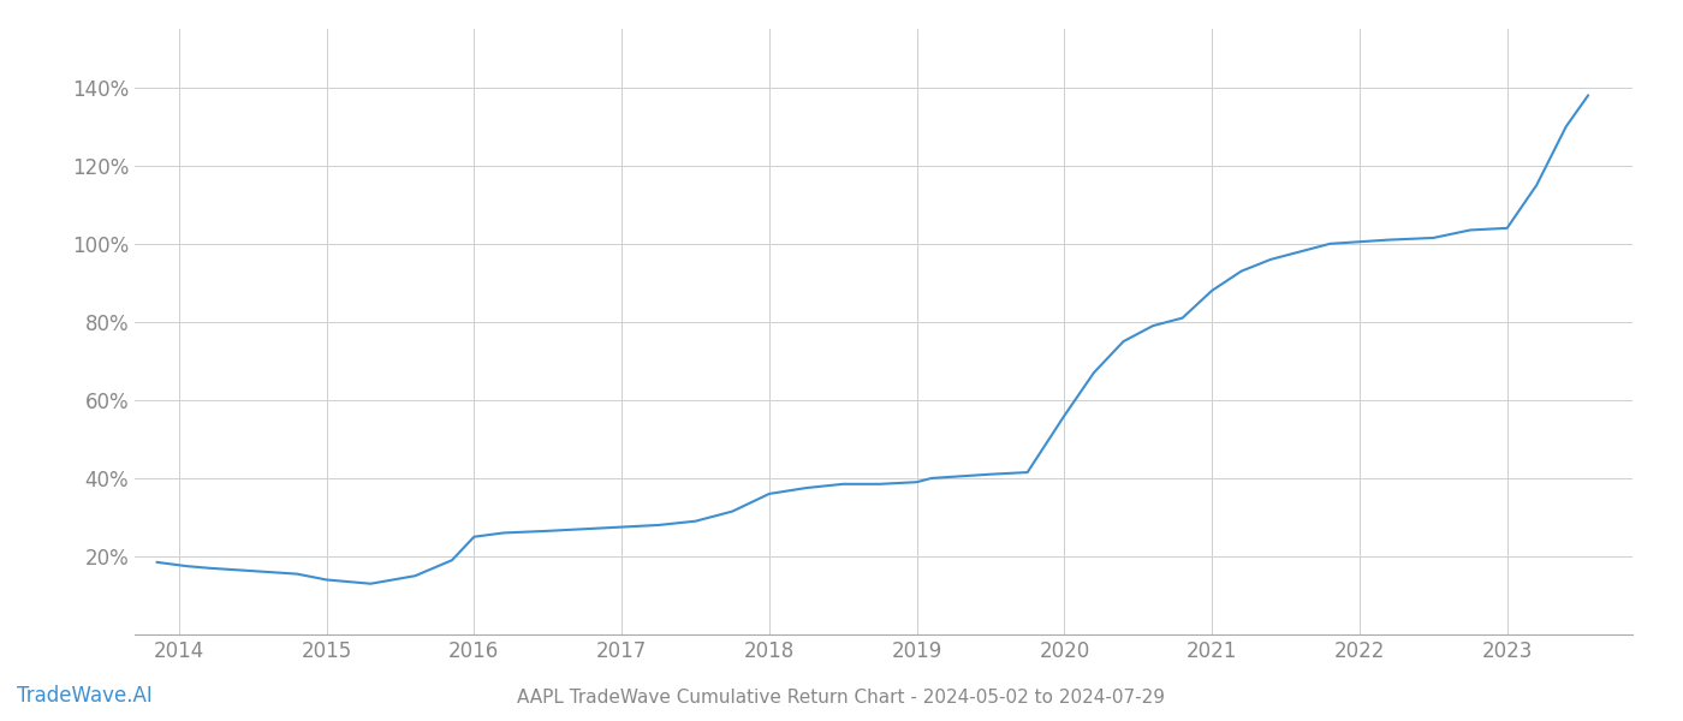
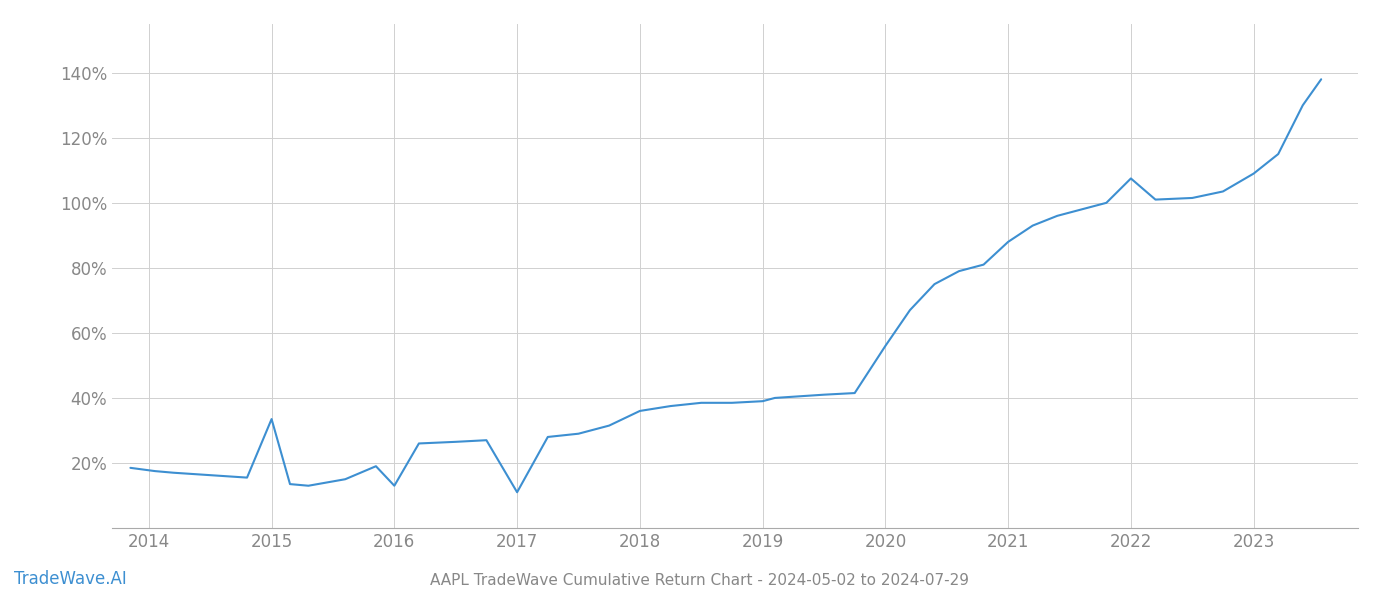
2015: 14.0% -> 33.5%
2016: 25.0% -> 13.0%
2017: 27.5% -> 11.0%
2022: 100.5% -> 107.5%
2023: 104.0% -> 109.0%
